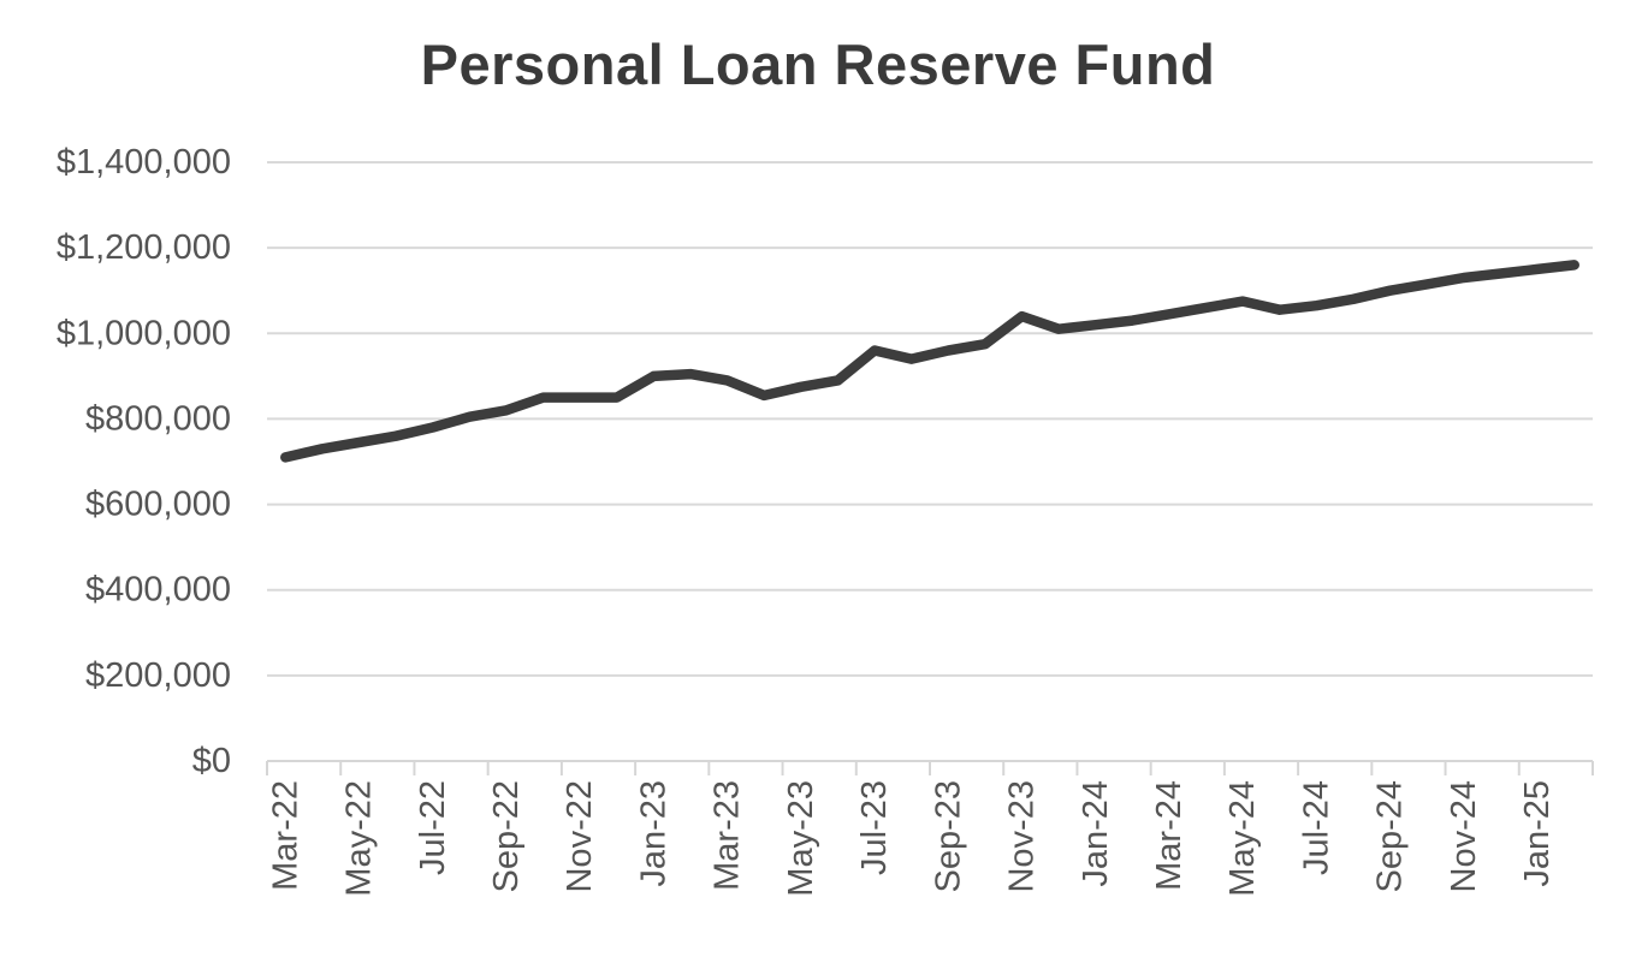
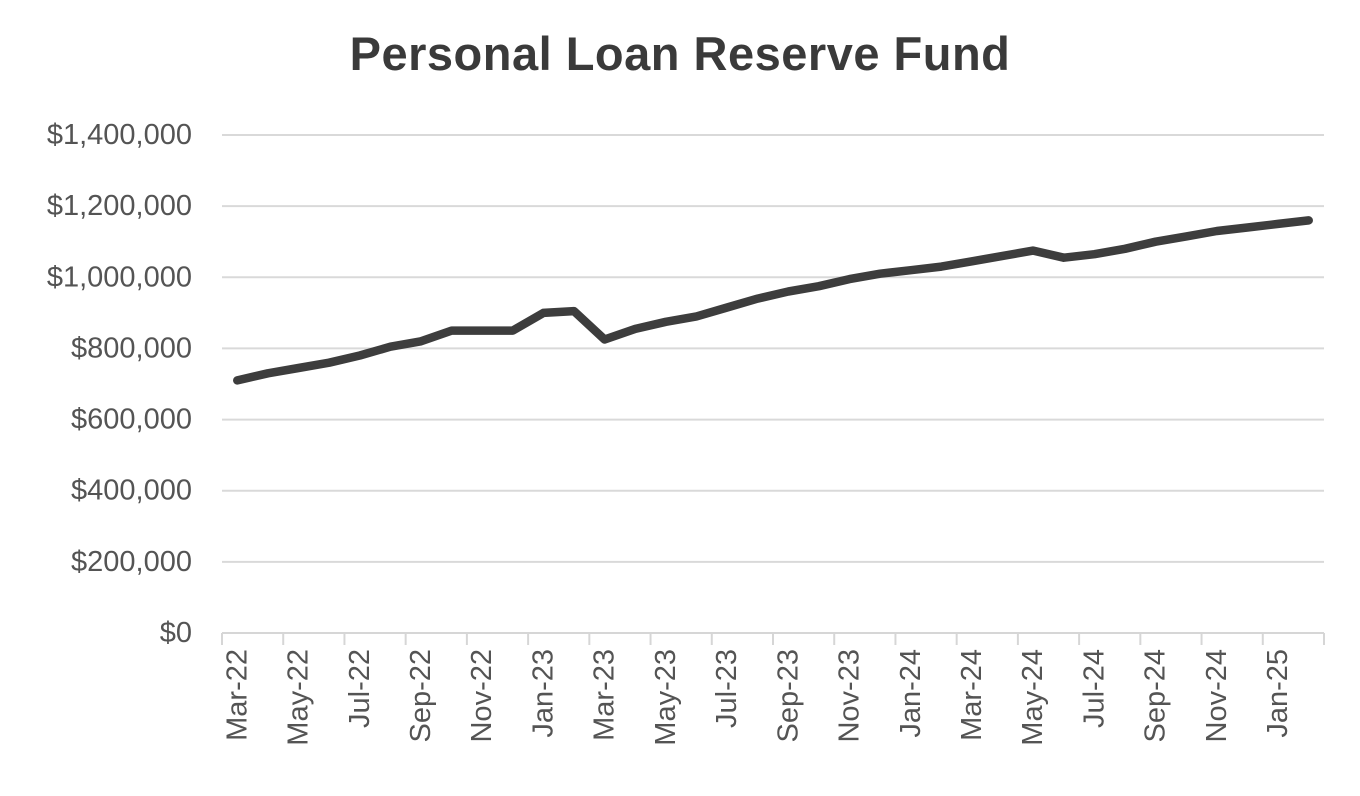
Mar-23: $890000 -> $820000
Jul-23: $960000 -> $920000
Nov-23: $1040000 -> $1000000
